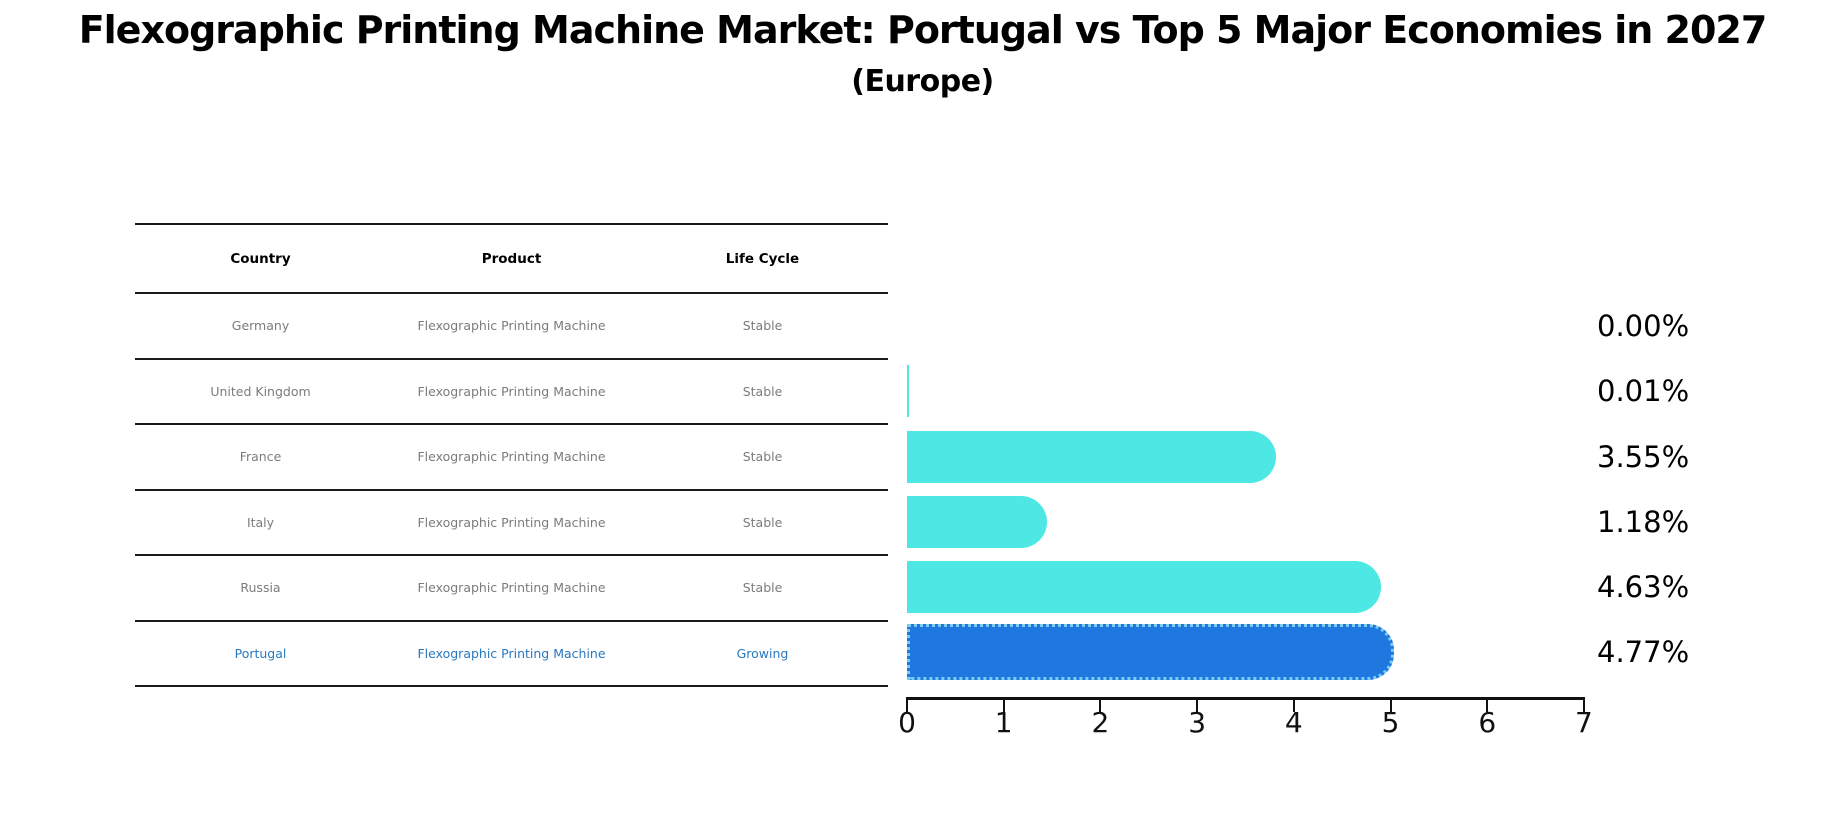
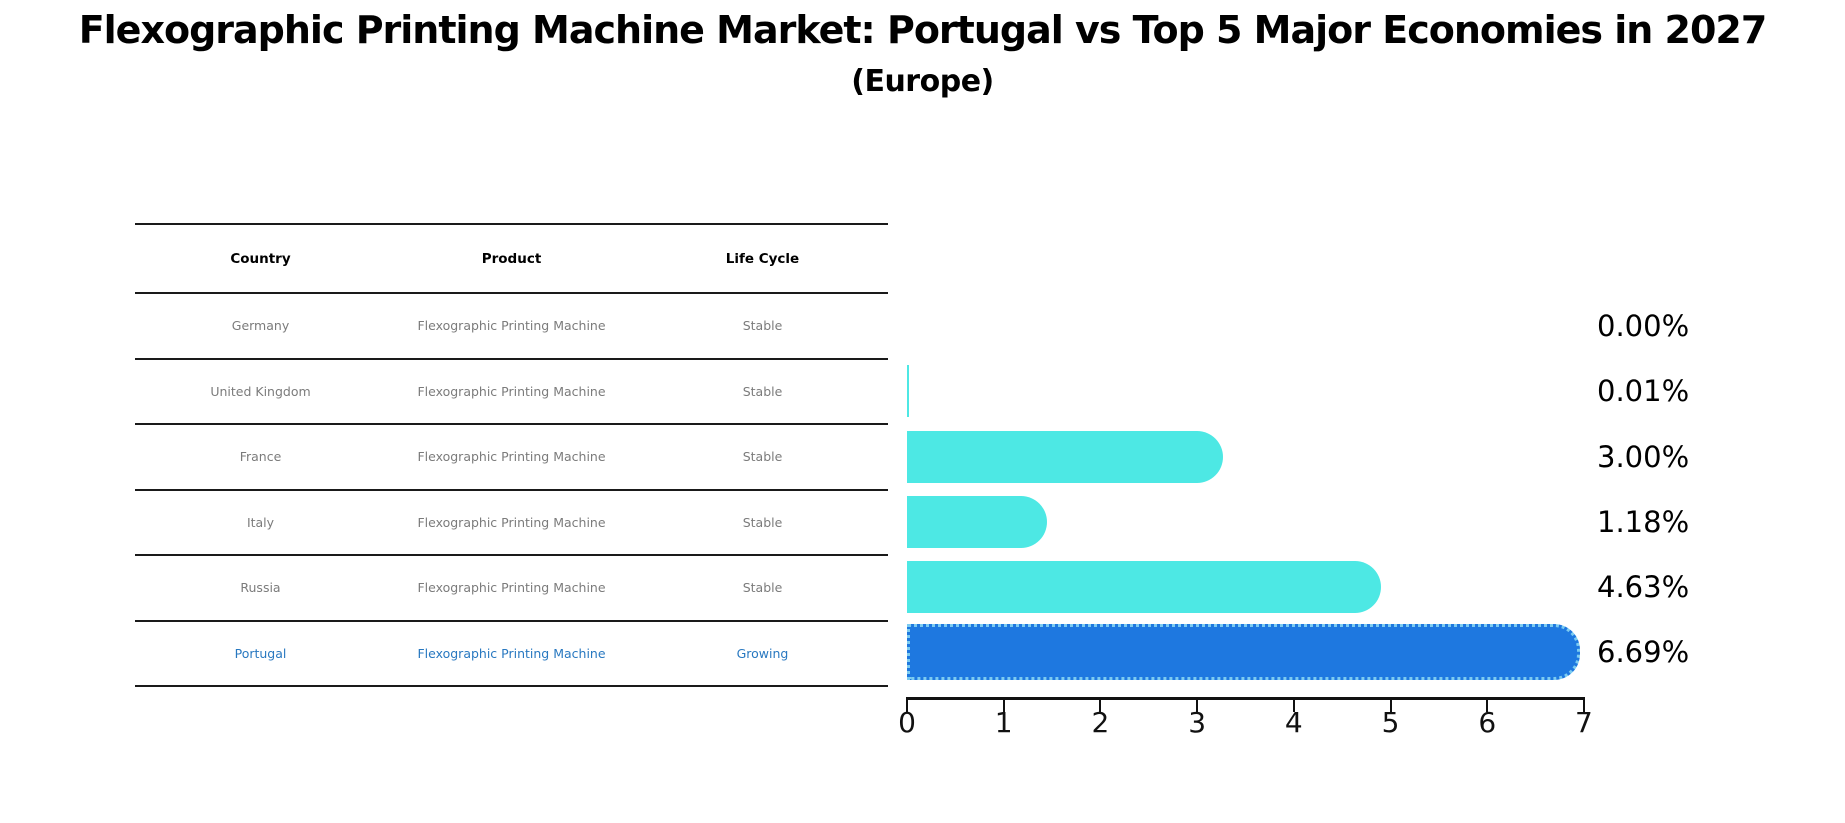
France: 3.55% -> 3.00%
Portugal: 4.77% -> 6.69%
